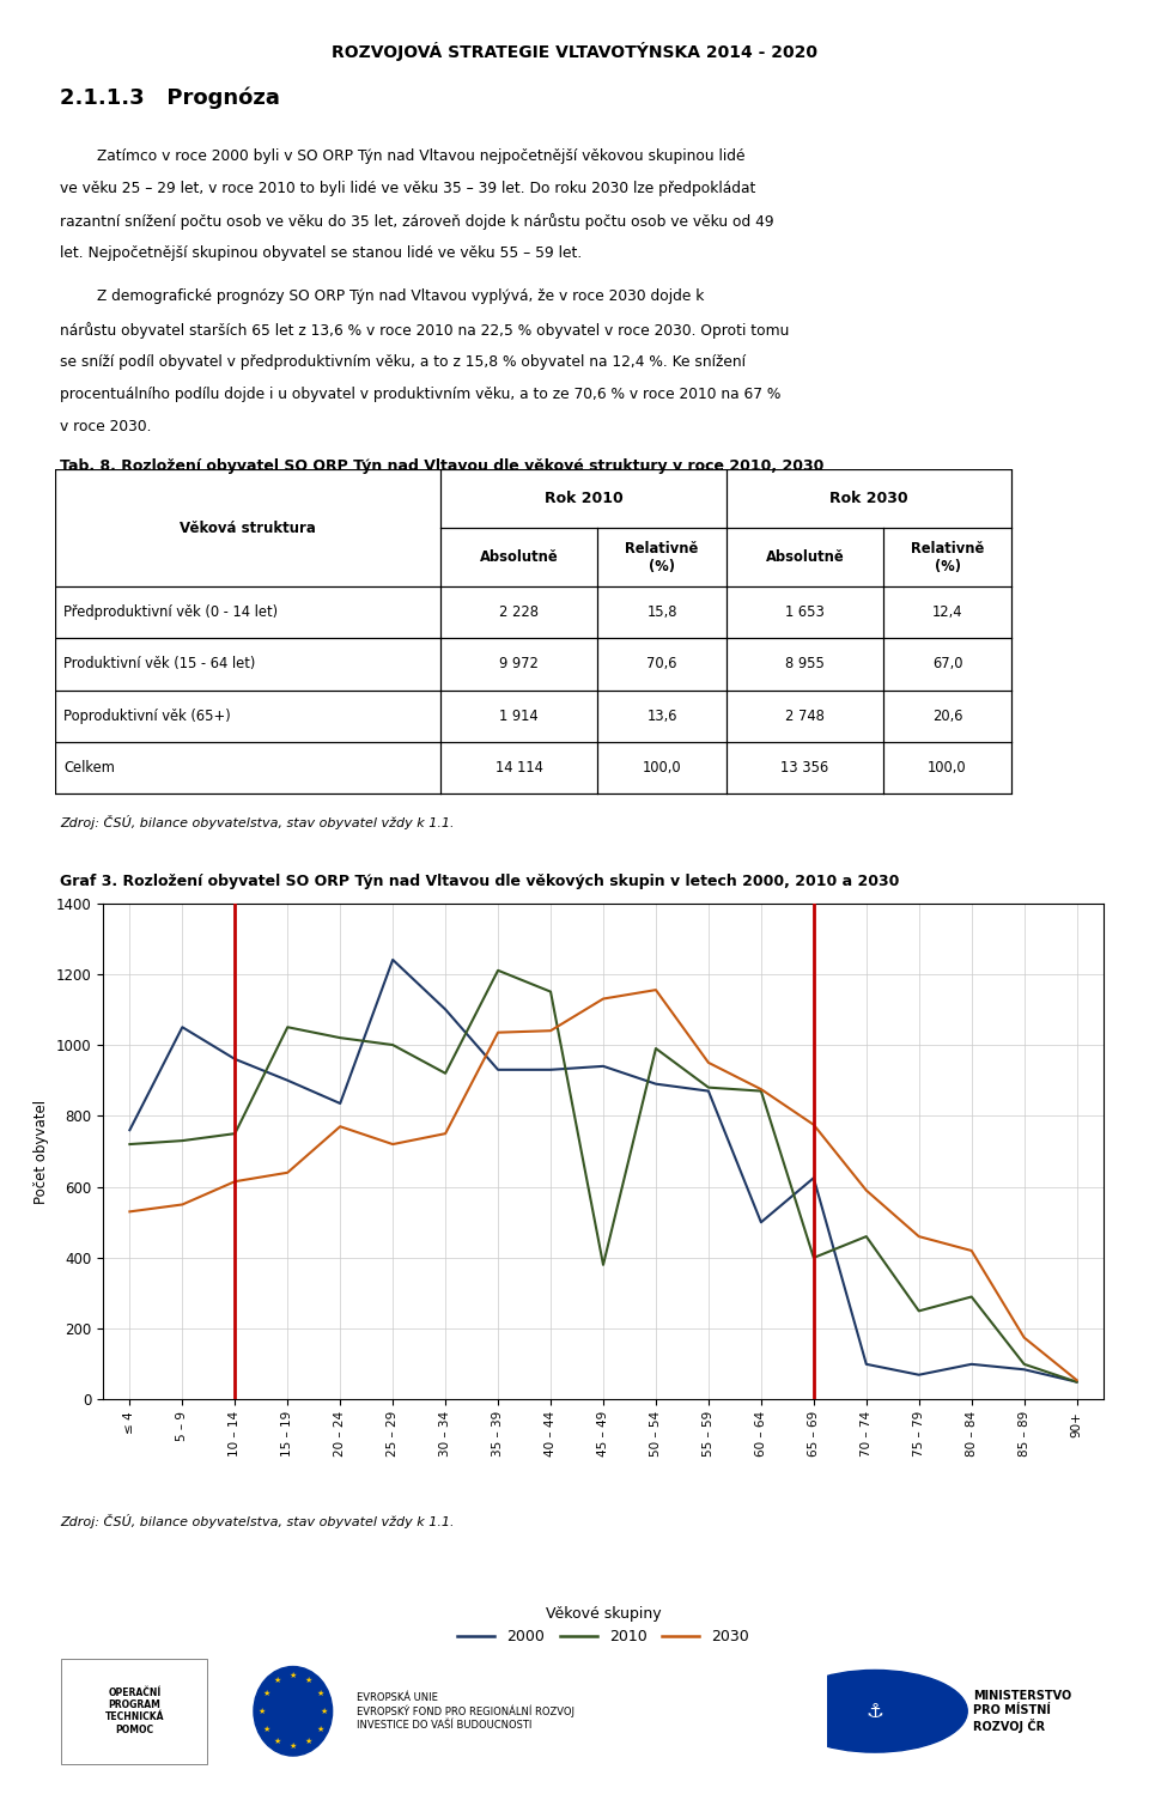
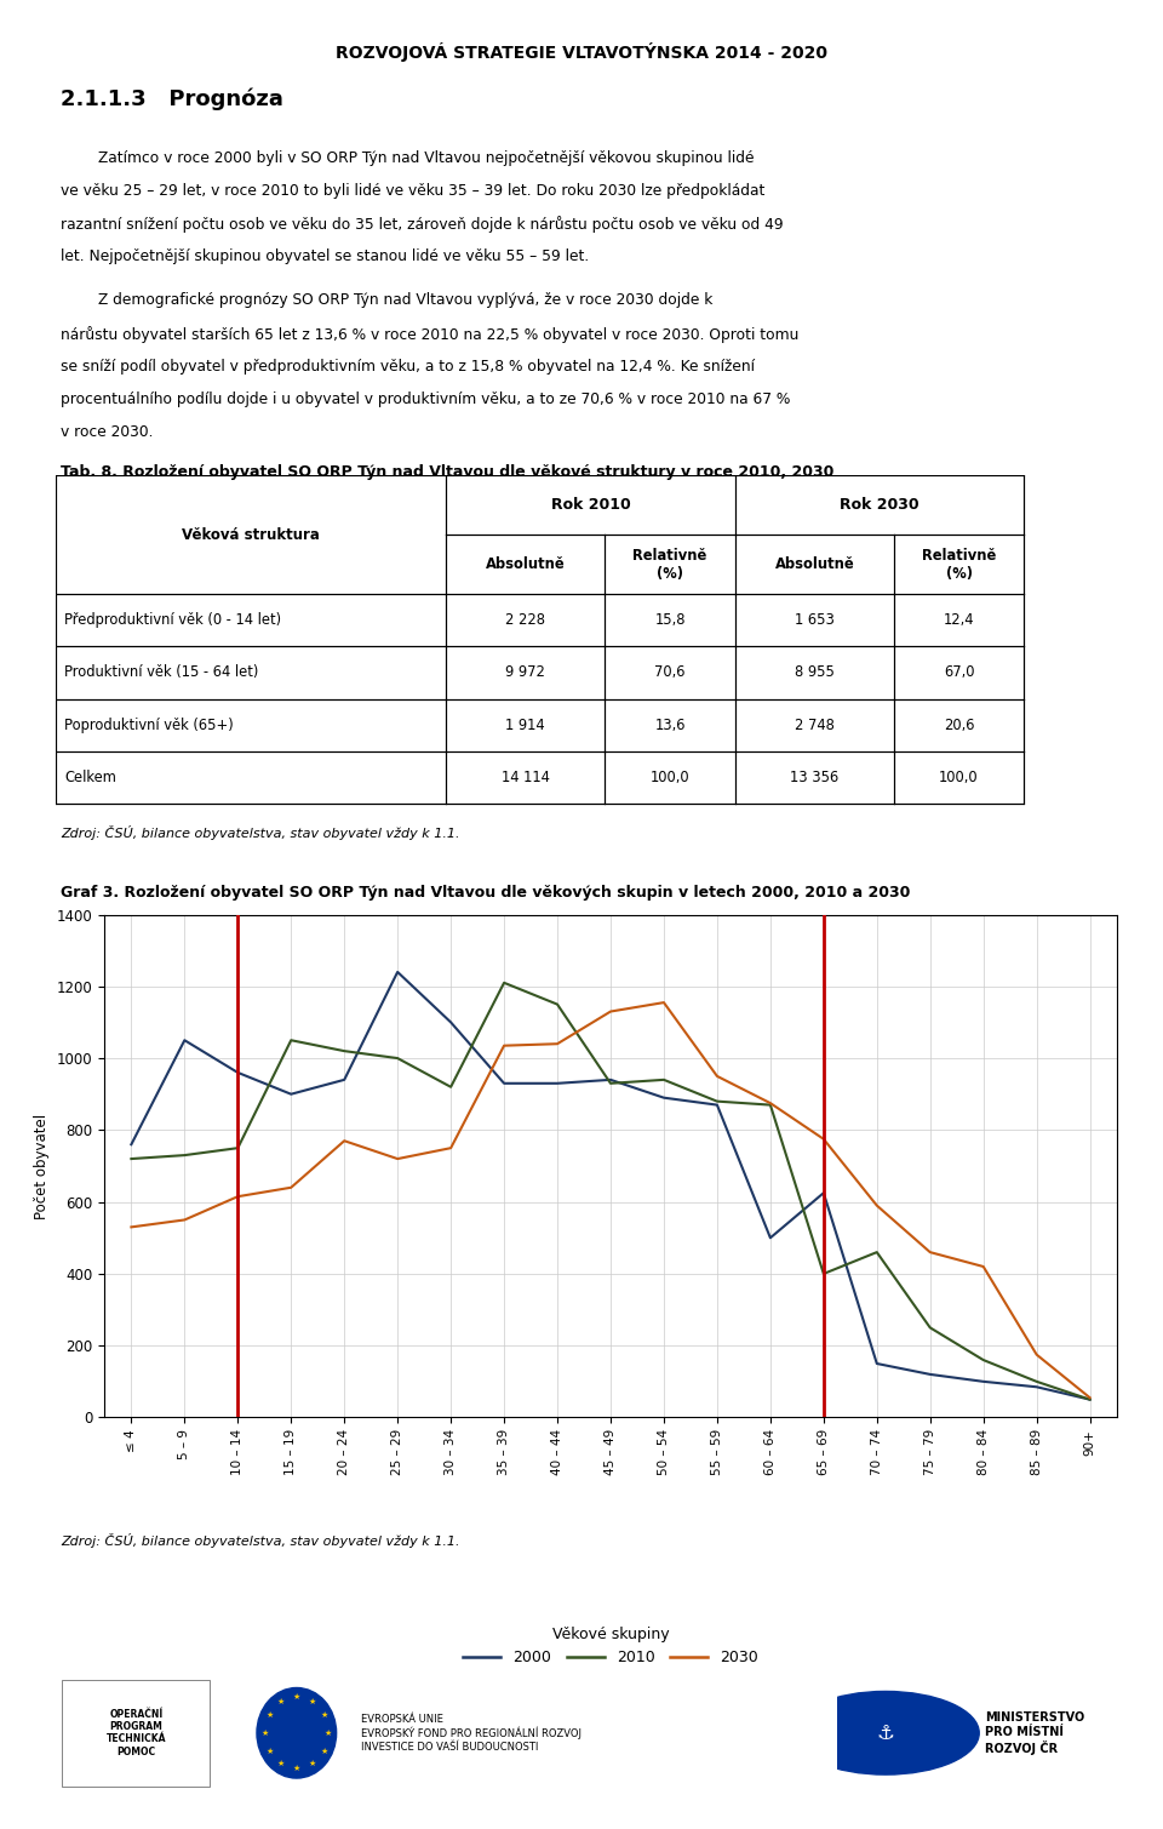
2000/20 – 24: 835 -> 940
2010/45 – 49: 380 -> 930
2010/50 – 54: 990 -> 940
2000/70 – 74: 100 -> 150
2000/75 – 79: 70 -> 120
2010/80 – 84: 290 -> 160
